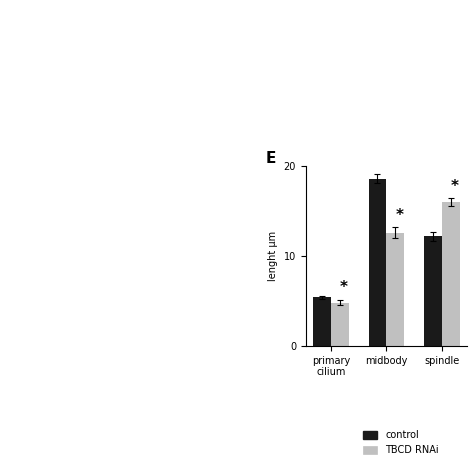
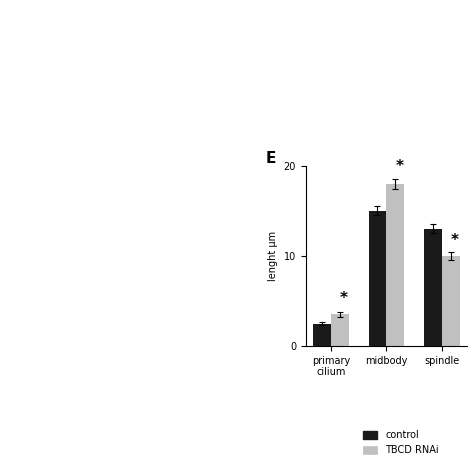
control/primary cilium: 5.4 -> 2.5
TBCD RNAi/primary cilium: 4.8 -> 3.5
control/midbody: 18.6 -> 15.0
TBCD RNAi/midbody: 12.6 -> 18.0
control/spindle: 12.2 -> 13.0
TBCD RNAi/spindle: 16.0 -> 10.0
